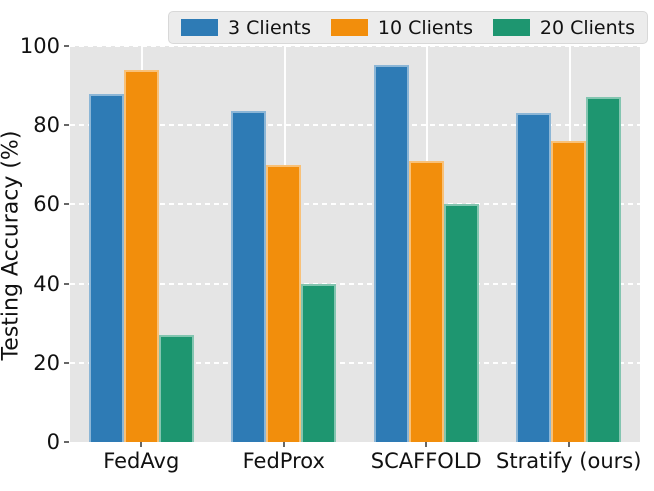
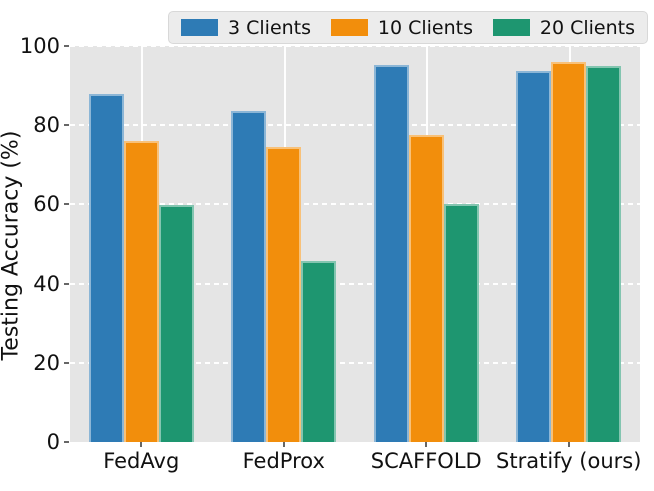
10 Clients/FedAvg: 94 -> 76
20 Clients/FedAvg: 27 -> 60
10 Clients/FedProx: 70 -> 74
20 Clients/FedProx: 40 -> 46
10 Clients/SCAFFOLD: 71 -> 78
3 Clients/Stratify (ours): 83 -> 94
10 Clients/Stratify (ours): 76 -> 96
20 Clients/Stratify (ours): 87 -> 95
